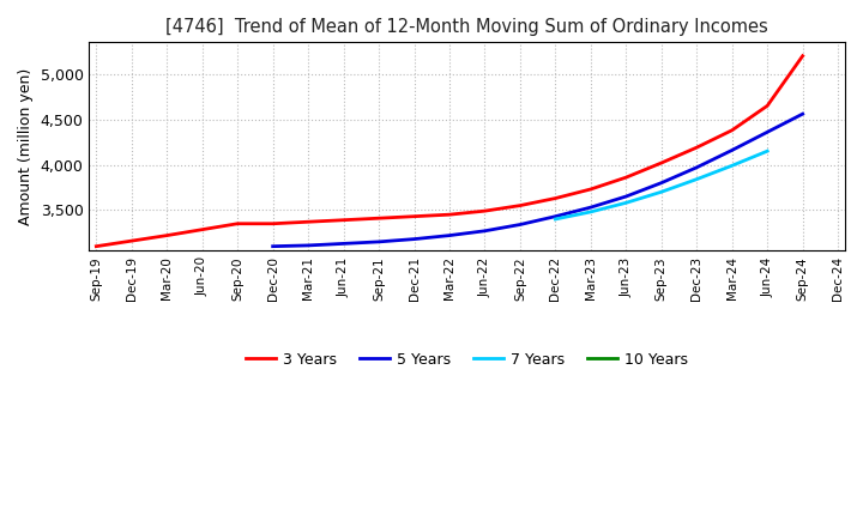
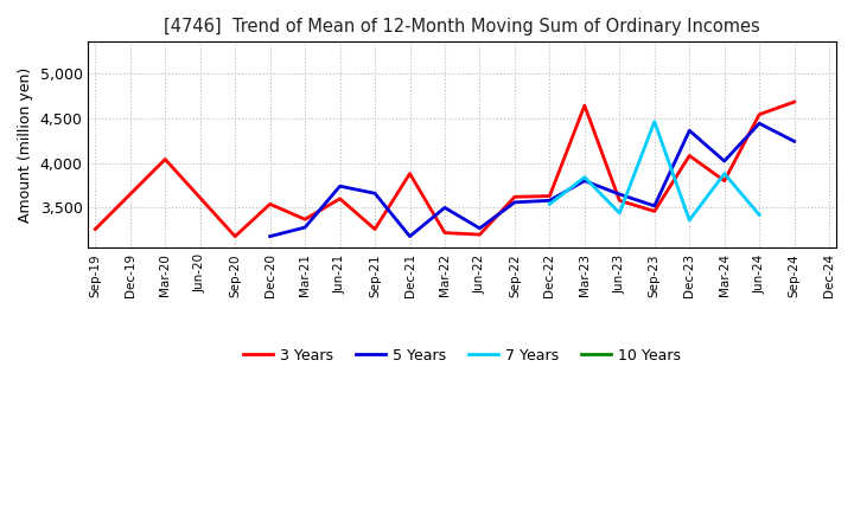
3 Years/Sep-19: 3,100 -> 3,260
3 Years/Mar-20: 3,220 -> 4,040
3 Years/Sep-20: 3,350 -> 3,180
3 Years/Dec-20: 3,350 -> 3,540
5 Years/Dec-20: 3,100 -> 3,180
5 Years/Mar-21: 3,110 -> 3,280
3 Years/Jun-21: 3,390 -> 3,600
5 Years/Jun-21: 3,130 -> 3,740
3 Years/Sep-21: 3,410 -> 3,260
5 Years/Sep-21: 3,150 -> 3,660
3 Years/Dec-21: 3,430 -> 3,880
3 Years/Mar-22: 3,450 -> 3,220
5 Years/Mar-22: 3,220 -> 3,500
3 Years/Jun-22: 3,490 -> 3,200
3 Years/Sep-22: 3,550 -> 3,620
5 Years/Sep-22: 3,340 -> 3,560
5 Years/Dec-22: 3,430 -> 3,580
7 Years/Dec-22: 3,400 -> 3,540
3 Years/Mar-23: 3,730 -> 4,640
5 Years/Mar-23: 3,530 -> 3,800
7 Years/Mar-23: 3,480 -> 3,840
3 Years/Jun-23: 3,860 -> 3,580
7 Years/Jun-23: 3,580 -> 3,440
3 Years/Sep-23: 4,020 -> 3,460
5 Years/Sep-23: 3,800 -> 3,520
7 Years/Sep-23: 3,700 -> 4,460
3 Years/Dec-23: 4,190 -> 4,080
5 Years/Dec-23: 3,970 -> 4,360
7 Years/Dec-23: 3,840 -> 3,360
3 Years/Mar-24: 4,380 -> 3,800
5 Years/Mar-24: 4,160 -> 4,020
7 Years/Mar-24: 3,990 -> 3,880
3 Years/Jun-24: 4,650 -> 4,540
5 Years/Jun-24: 4,360 -> 4,440
7 Years/Jun-24: 4,150 -> 3,420
3 Years/Sep-24: 5,200 -> 4,680
5 Years/Sep-24: 4,560 -> 4,240
